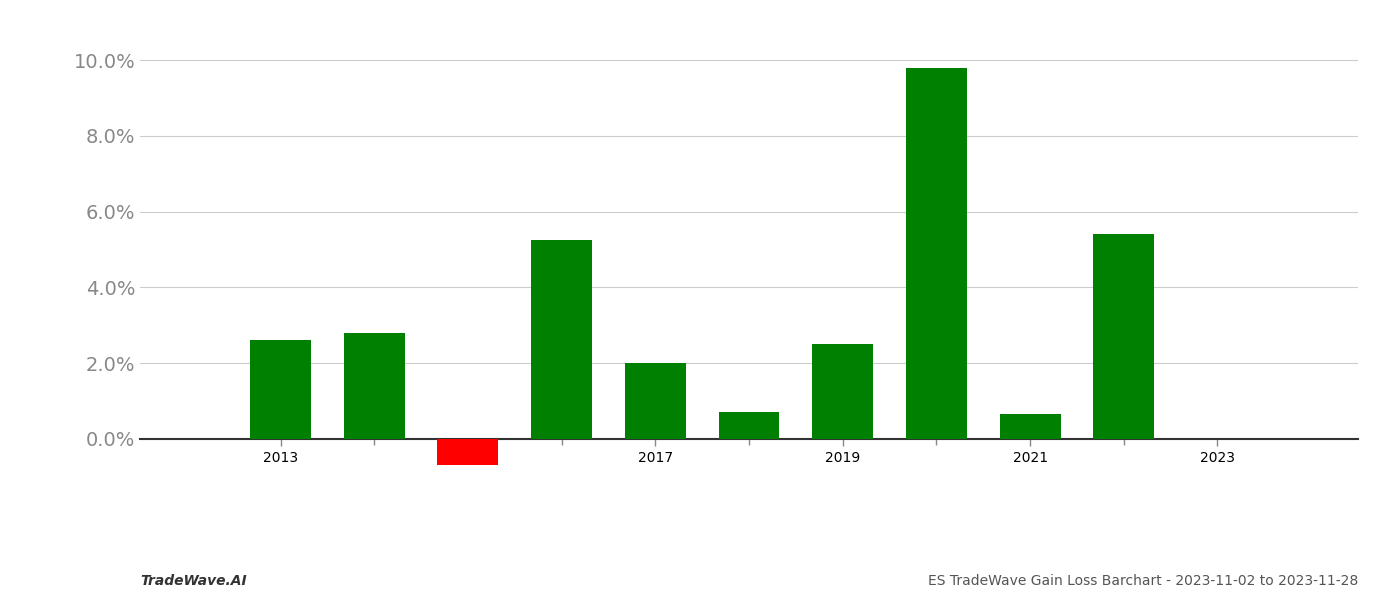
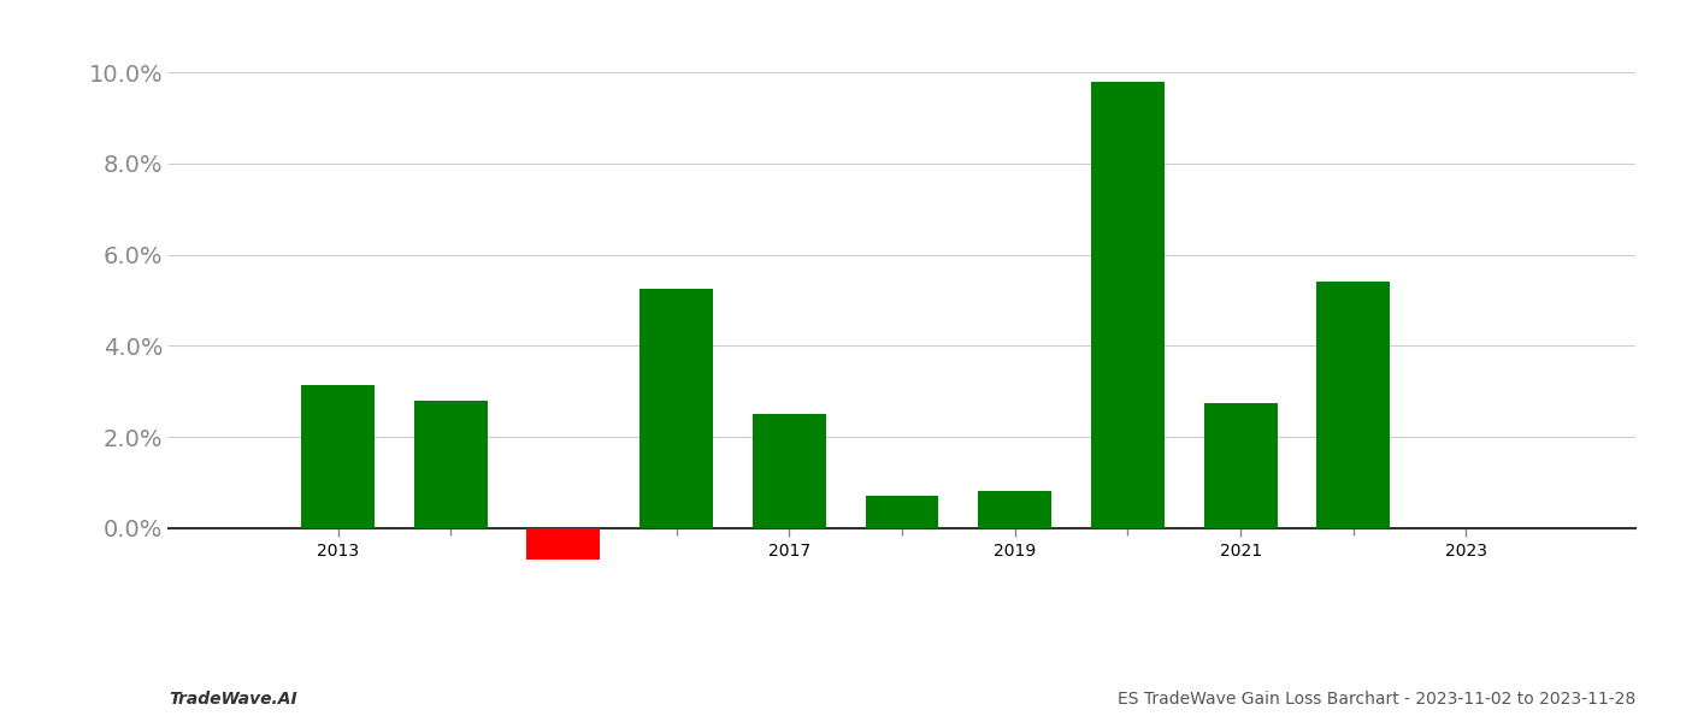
2013: 2.60% -> 3.15%
2017: 2.00% -> 2.50%
2019: 2.50% -> 0.80%
2021: 0.65% -> 2.75%
